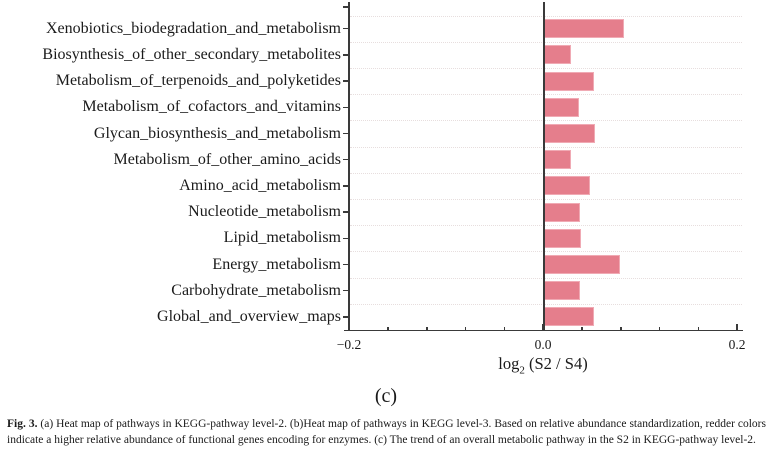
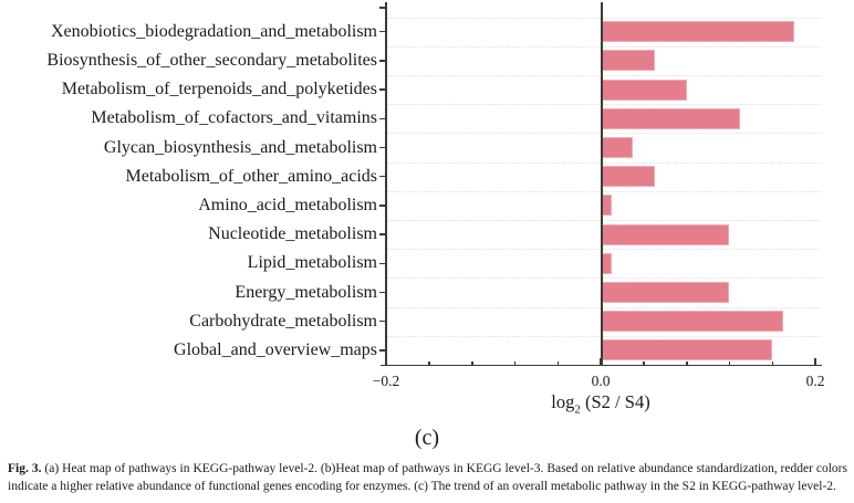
Xenobiotics_biodegradation_and_metabolism: 0.08 -> 0.18
Biosynthesis_of_other_secondary_metabolites: 0.03 -> 0.05
Metabolism_of_terpenoids_and_polyketides: 0.05 -> 0.08
Metabolism_of_cofactors_and_vitamins: 0.04 -> 0.13
Glycan_biosynthesis_and_metabolism: 0.05 -> 0.03
Metabolism_of_other_amino_acids: 0.03 -> 0.05
Amino_acid_metabolism: 0.05 -> 0.01
Nucleotide_metabolism: 0.04 -> 0.12
Lipid_metabolism: 0.04 -> 0.01
Energy_metabolism: 0.08 -> 0.12
Carbohydrate_metabolism: 0.04 -> 0.17
Global_and_overview_maps: 0.05 -> 0.16
